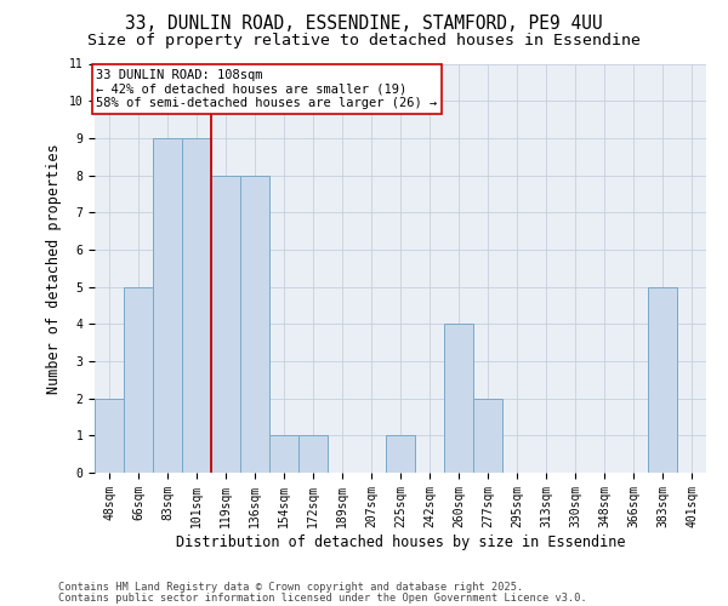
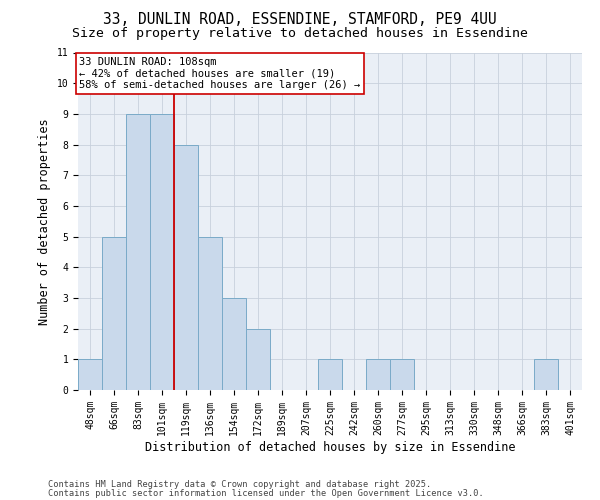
48sqm: 2 -> 1
136sqm: 8 -> 5
154sqm: 1 -> 3
172sqm: 1 -> 2
260sqm: 4 -> 1
277sqm: 2 -> 1
383sqm: 5 -> 1
